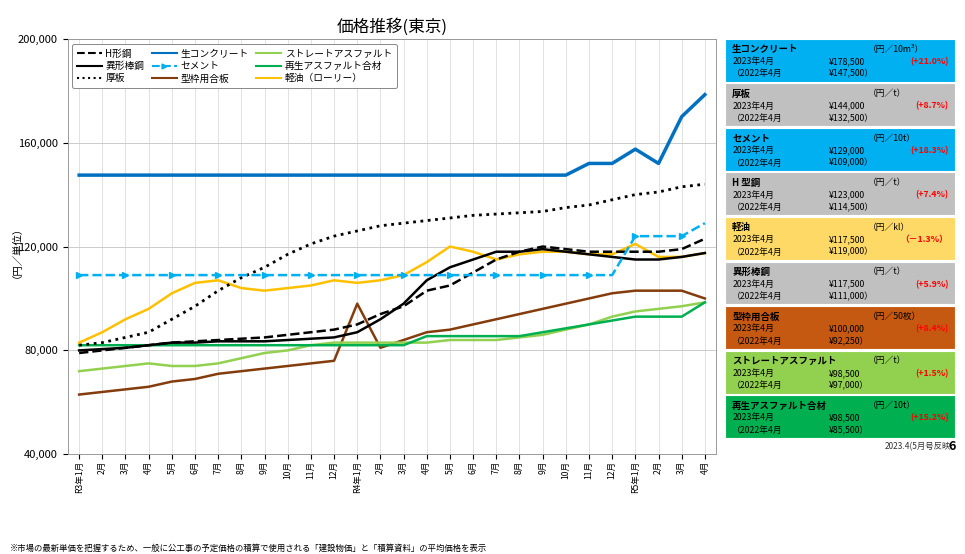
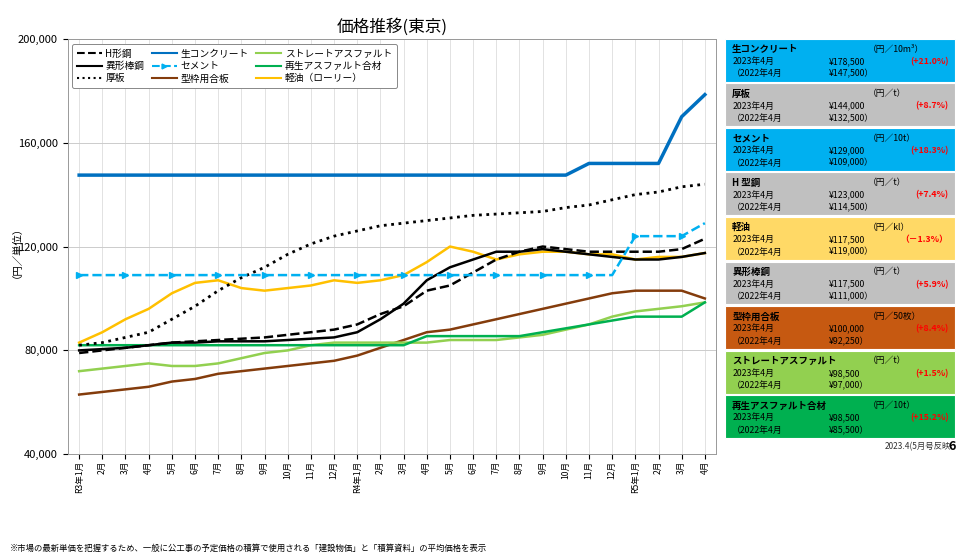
型枠用合板/R4年1月: 98,000 -> 78,000
生コンクリート/R5年1月: 157,500 -> 152,000
軽油（ローリー）/R5年1月: 121,000 -> 115,000
